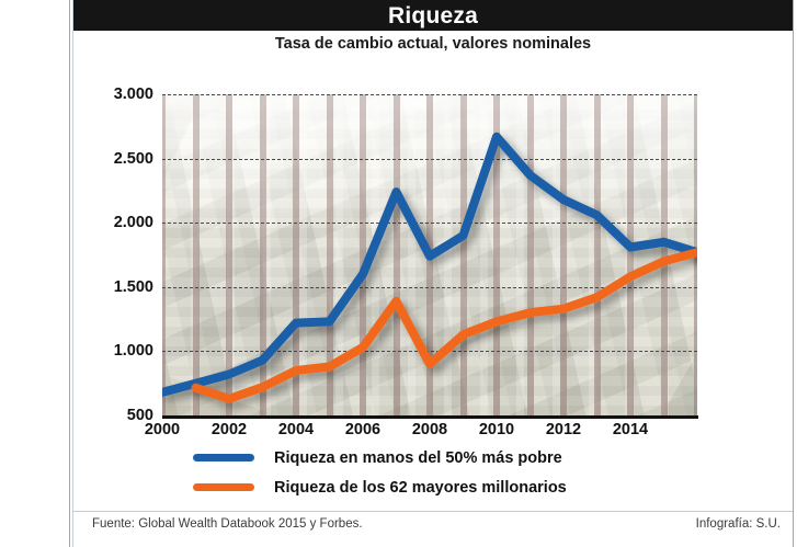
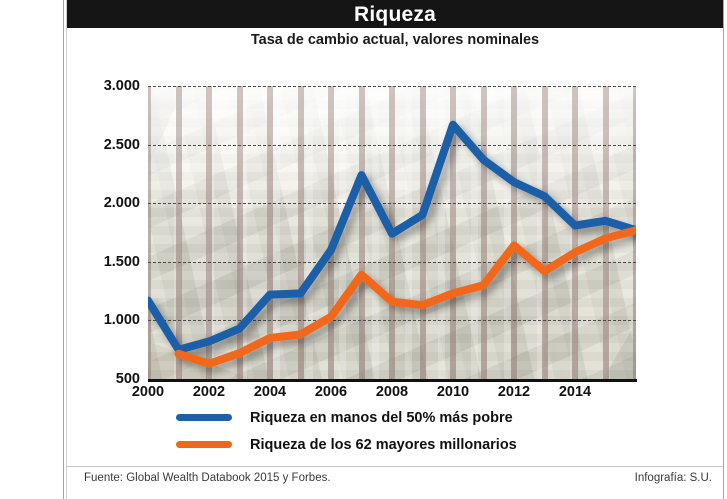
Riqueza en manos del 50% más pobre/2000: 680 -> 1170
Riqueza de los 62 mayores millonarios/2008: 900 -> 1160
Riqueza de los 62 mayores millonarios/2012: 1330 -> 1640
